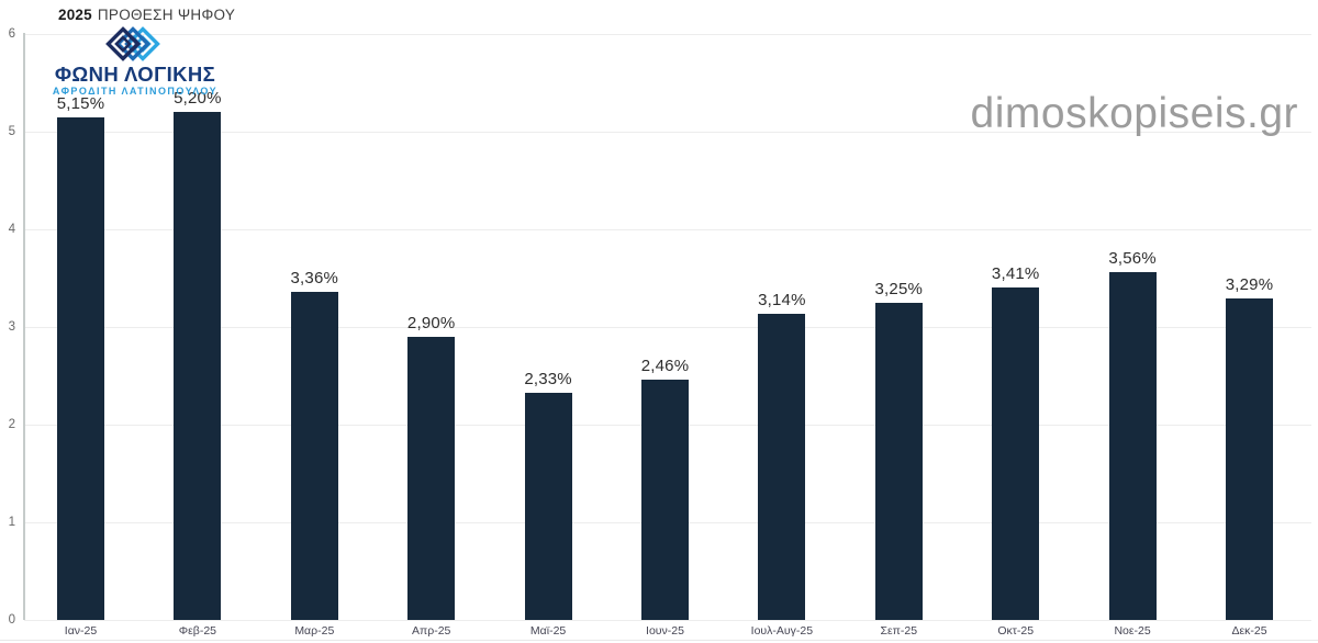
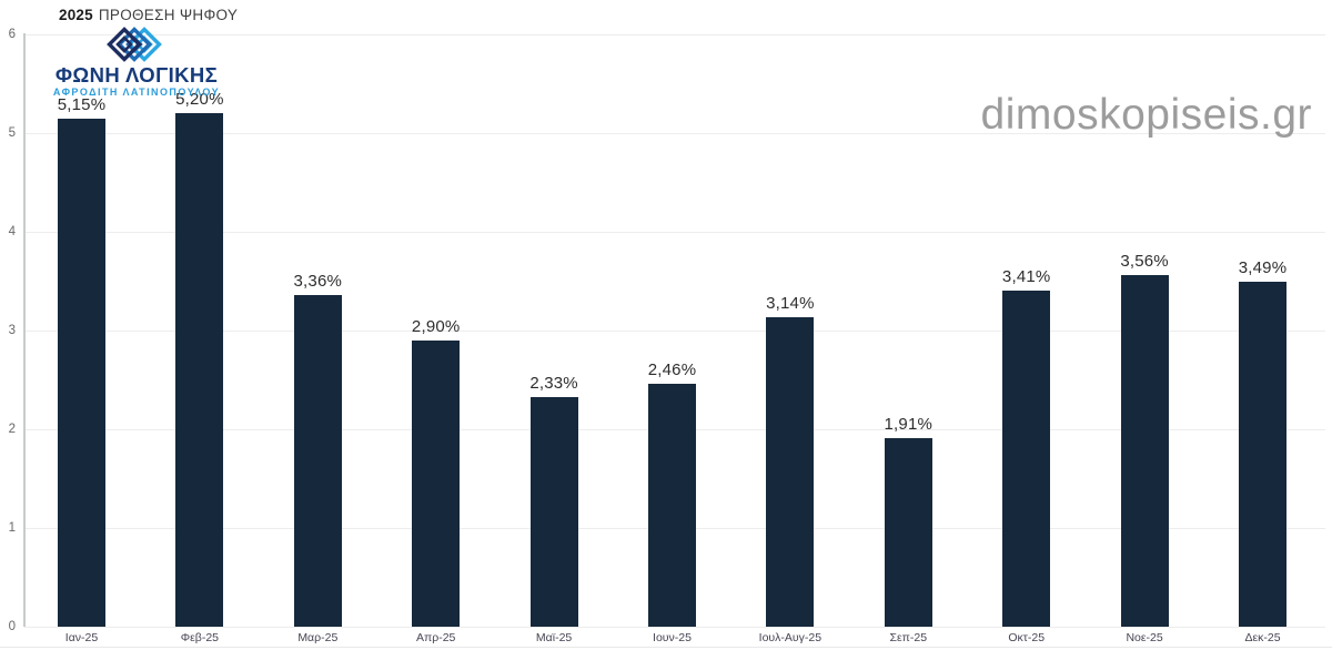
Σεπ-25: 3,25% -> 1,91%
Δεκ-25: 3,29% -> 3,49%
